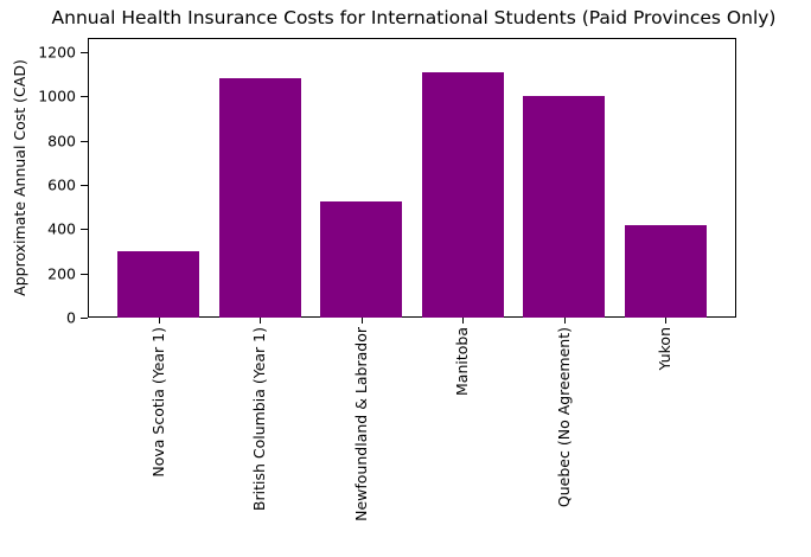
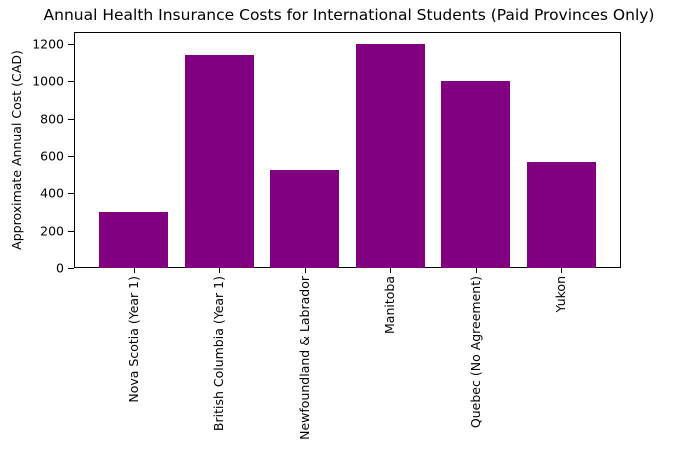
British Columbia (Year 1): 1080 -> 1140
Manitoba: 1110 -> 1200
Yukon: 420 -> 570
